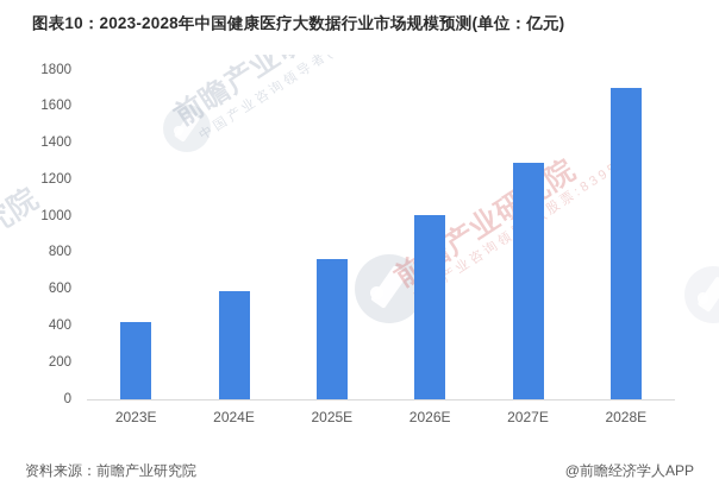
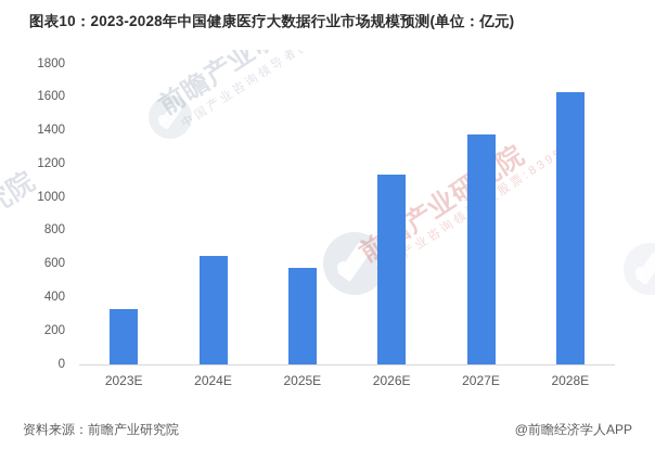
2023E: 420 -> 330
2024E: 590 -> 650
2025E: 760 -> 580
2026E: 1000 -> 1140
2027E: 1290 -> 1380
2028E: 1700 -> 1630
